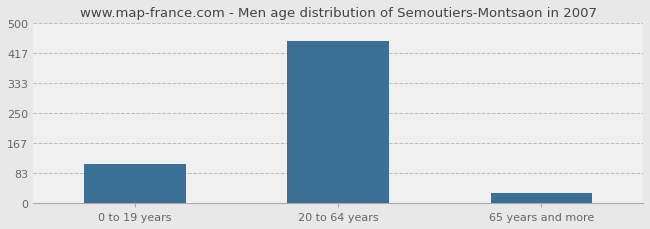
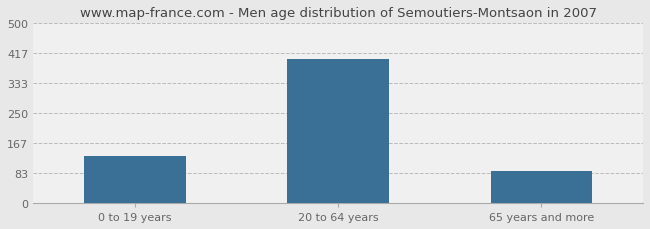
0 to 19 years: 107 -> 130
20 to 64 years: 450 -> 400
65 years and more: 27 -> 90
